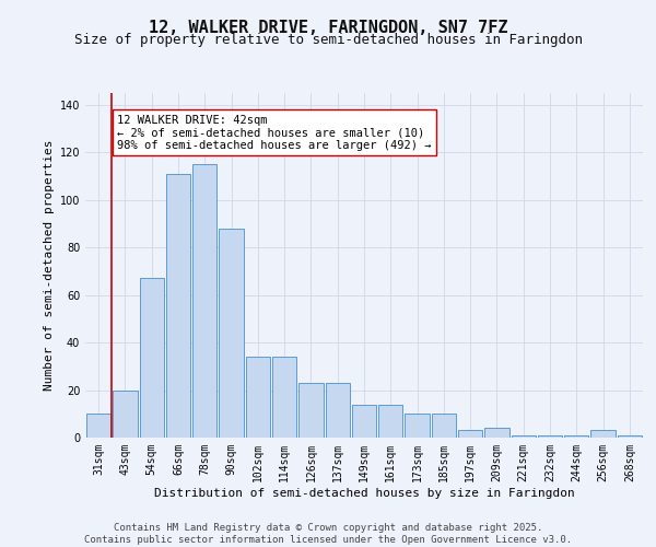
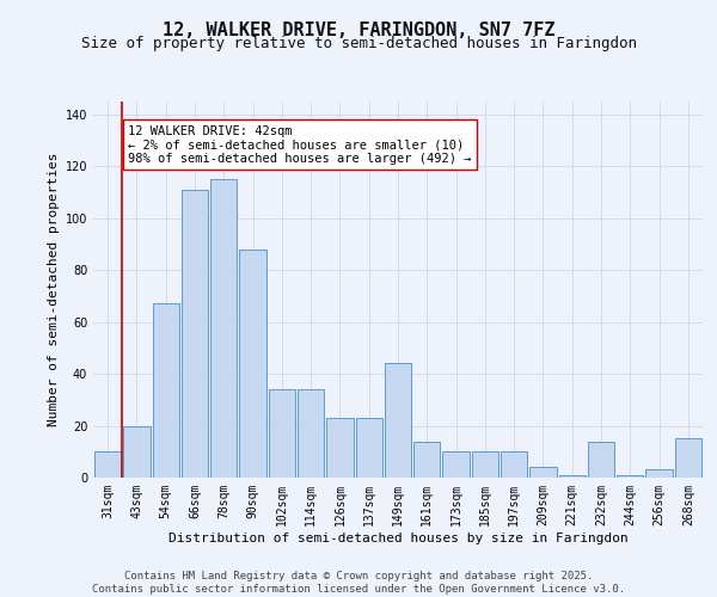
149sqm: 14 -> 44
197sqm: 3 -> 10
232sqm: 1 -> 14
268sqm: 1 -> 15
